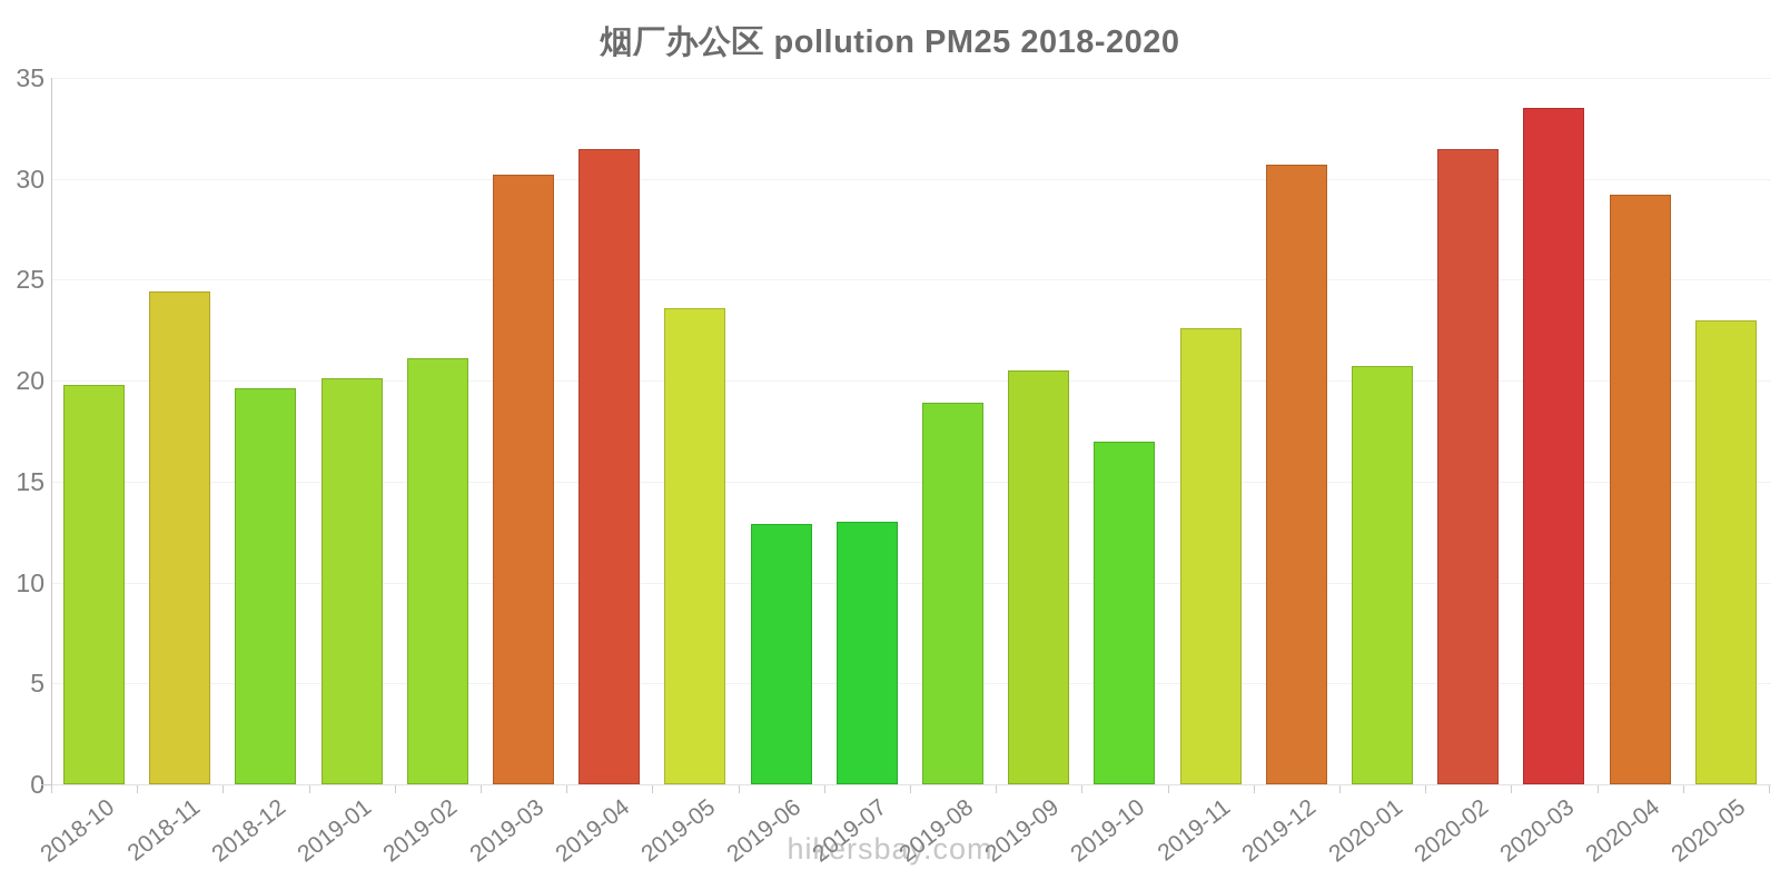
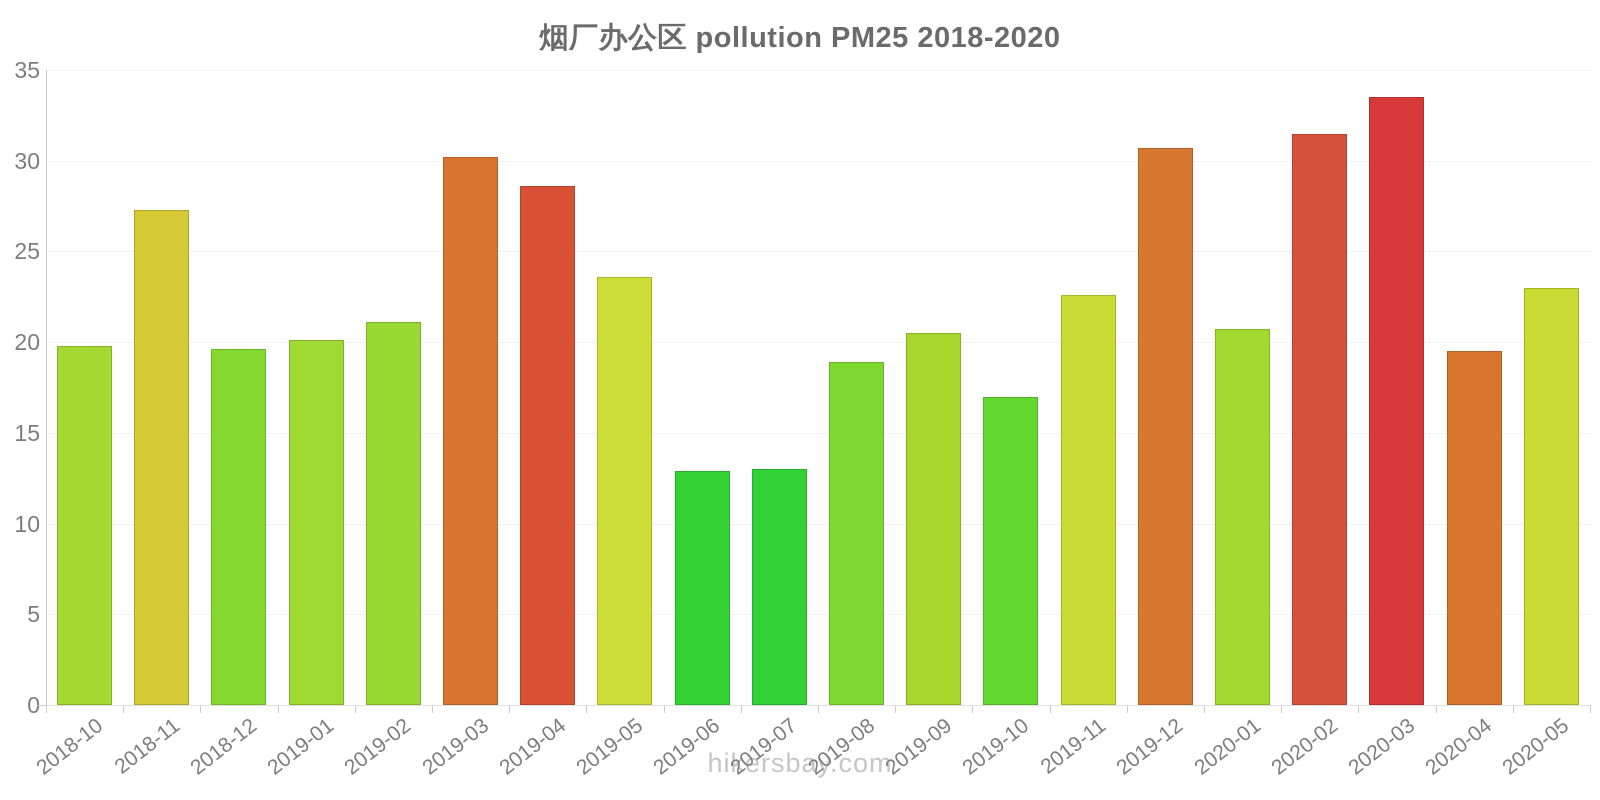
2018-11: 24.4 -> 27.3
2019-04: 31.5 -> 28.6
2020-04: 29.2 -> 19.5
